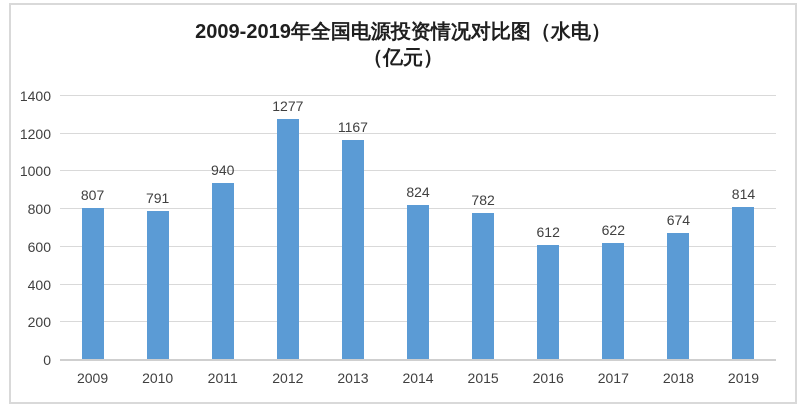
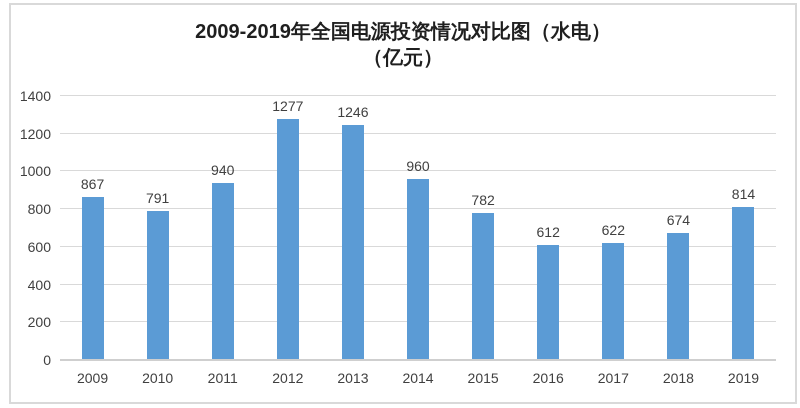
2009: 807 -> 867
2013: 1167 -> 1246
2014: 824 -> 960
